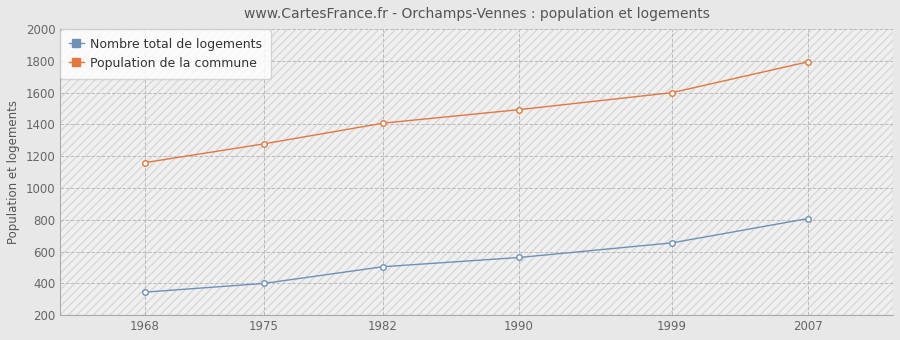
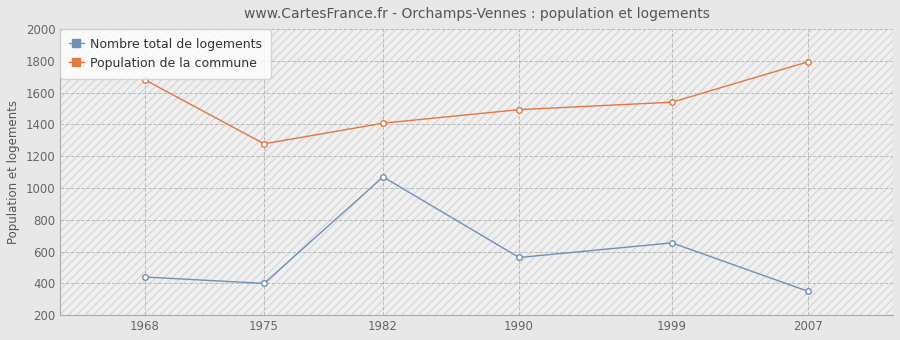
Nombre total de logements/1968: 340 -> 440
Population de la commune/1968: 1160 -> 1680
Nombre total de logements/1982: 500 -> 1070
Population de la commune/1999: 1600 -> 1540
Nombre total de logements/2007: 810 -> 350
